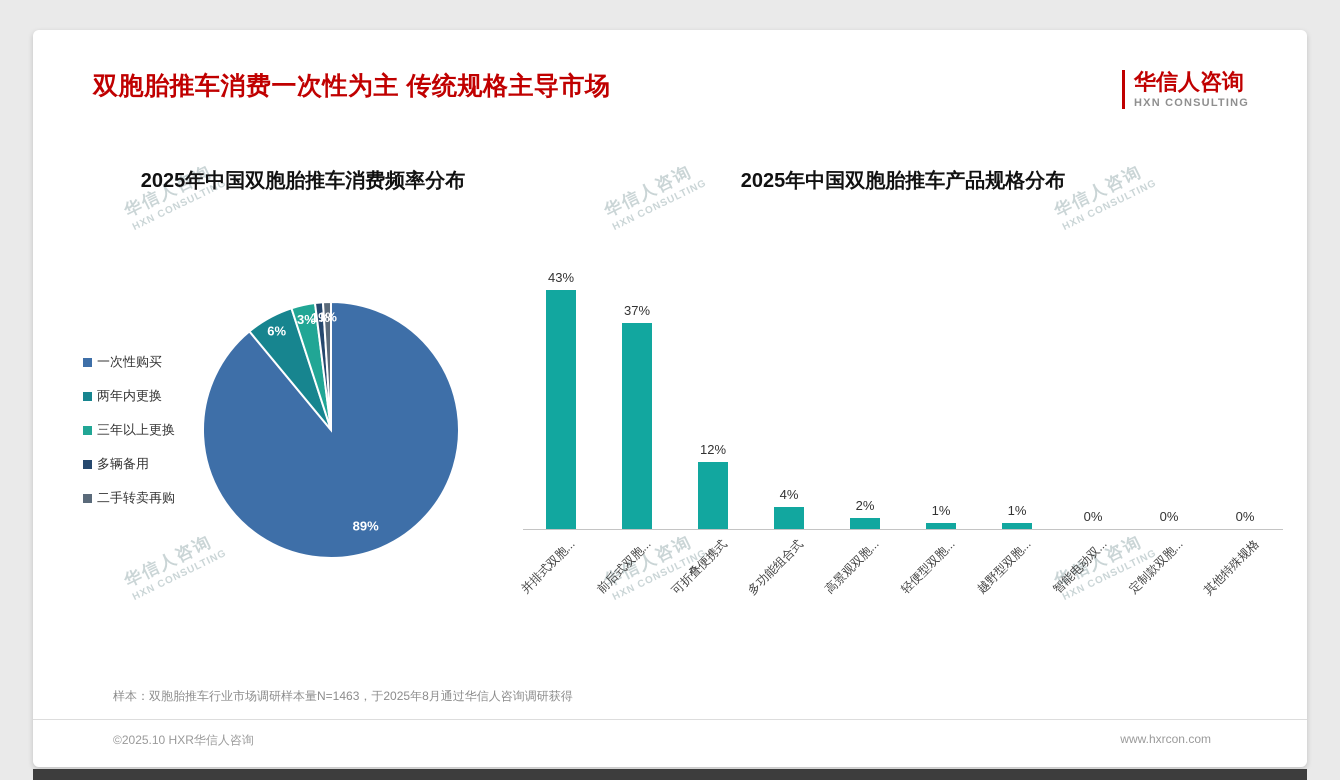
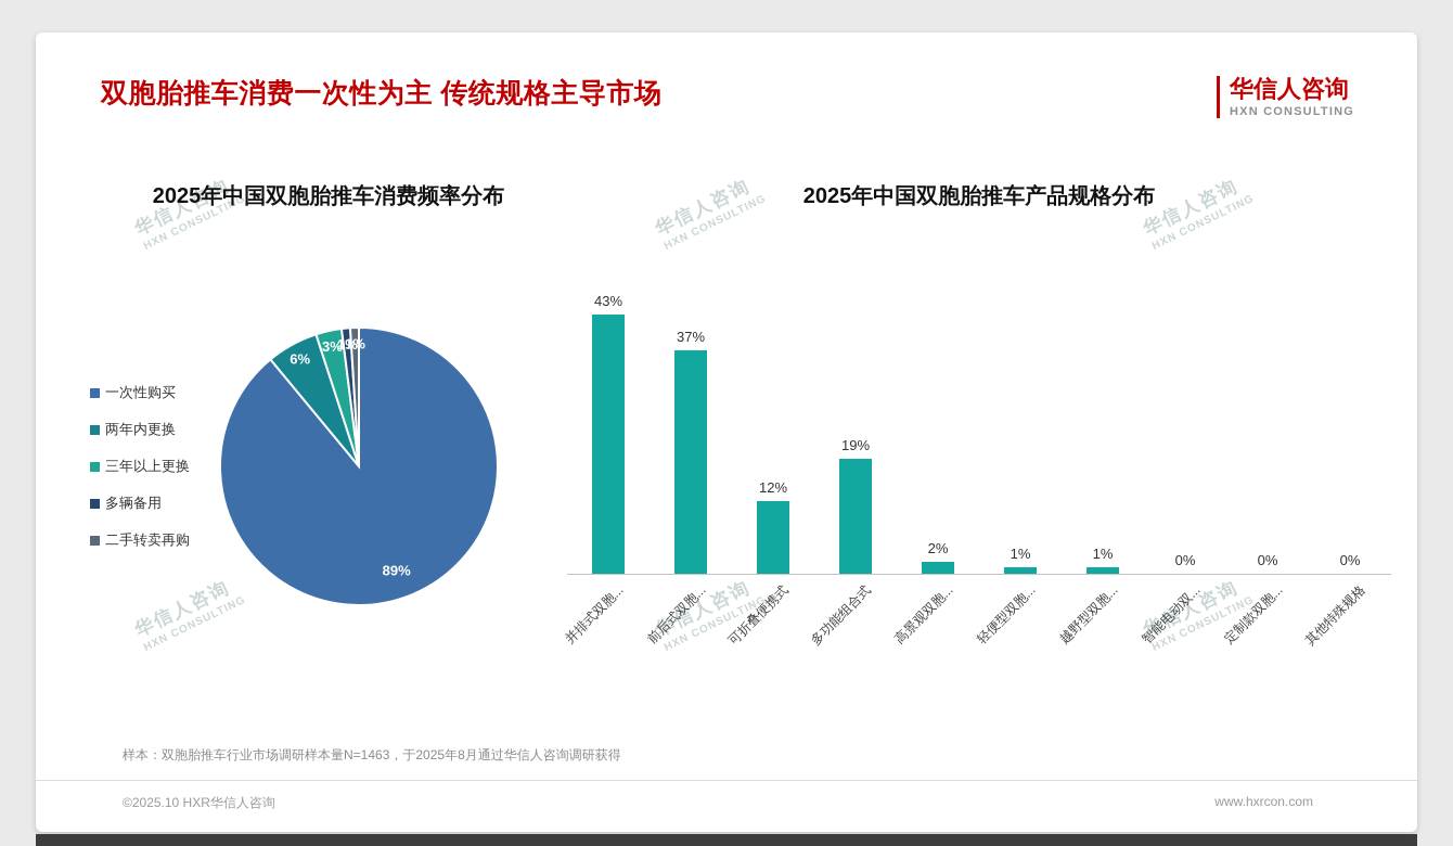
2025年中国双胞胎推车产品规格分布/多功能组合式: 4% -> 19%
